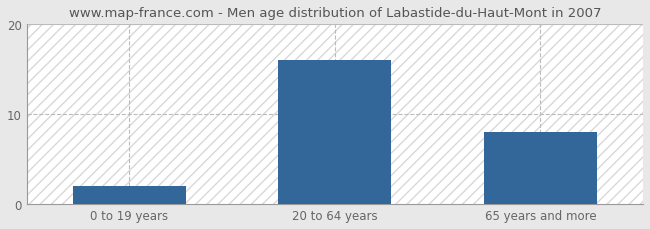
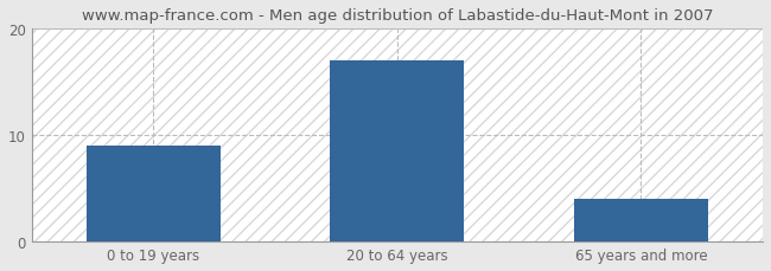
0 to 19 years: 2 -> 9
20 to 64 years: 16 -> 17
65 years and more: 8 -> 4
